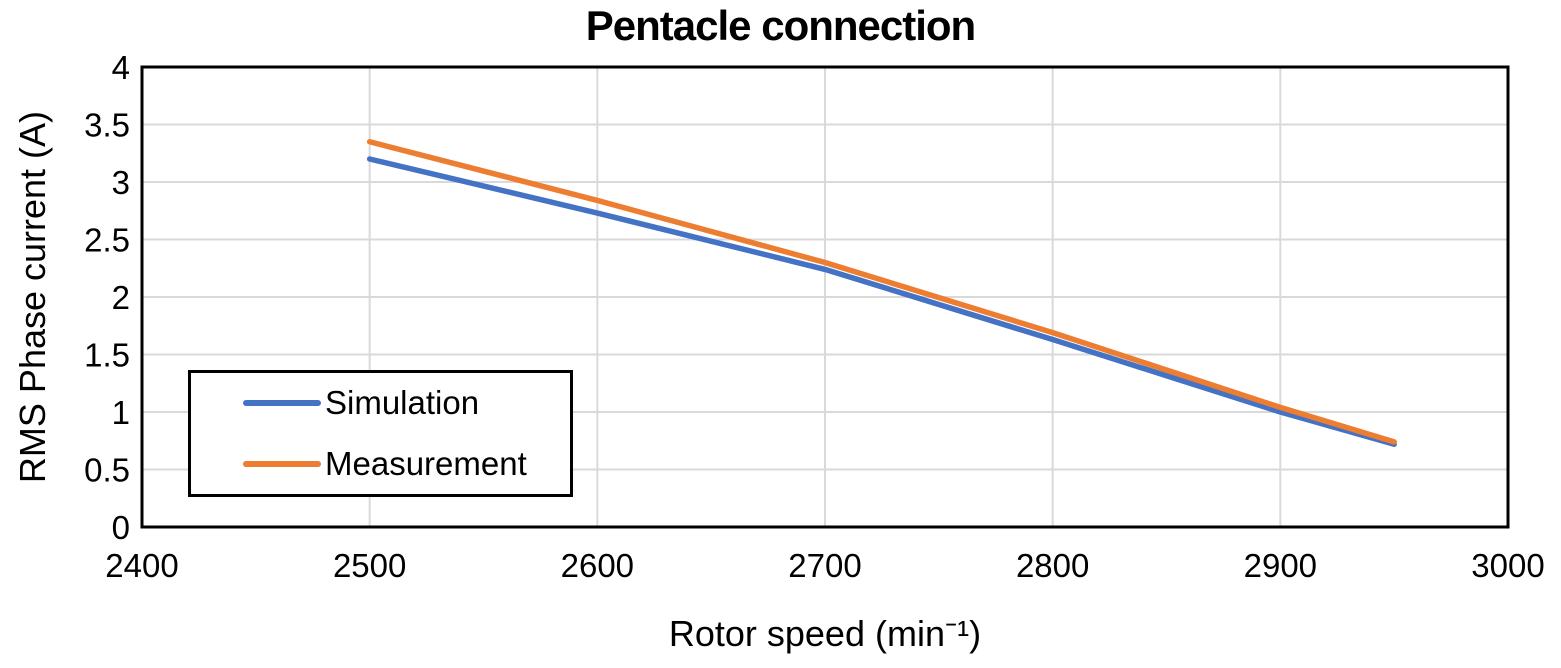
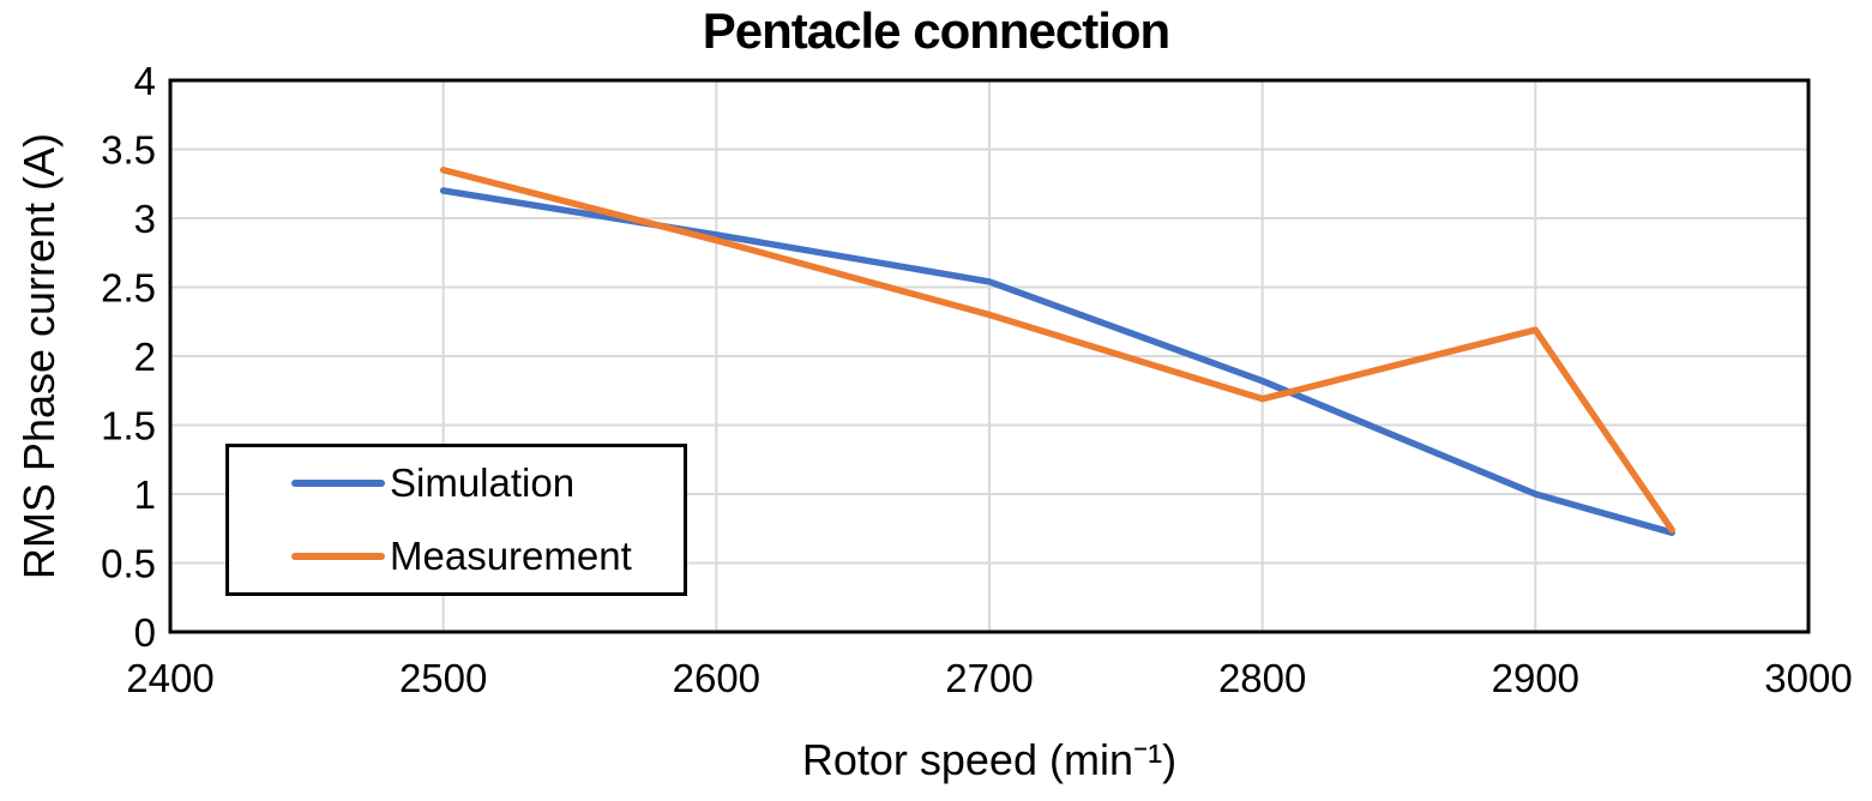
Simulation/2600: 2.73 -> 2.88
Simulation/2700: 2.24 -> 2.54
Simulation/2800: 1.63 -> 1.82
Measurement/2900: 1.04 -> 2.19
